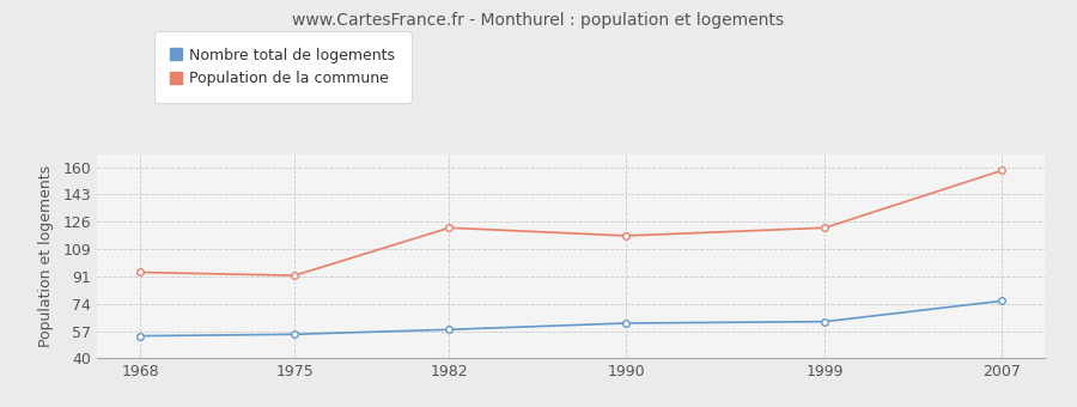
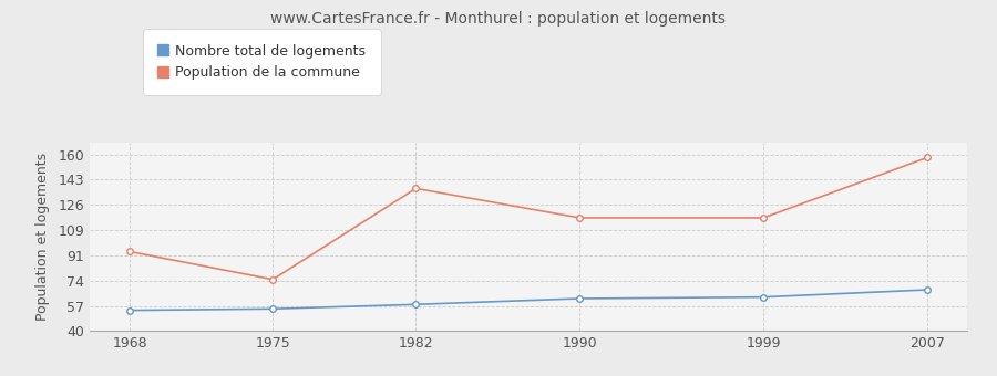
Population de la commune/1975: 92 -> 75
Population de la commune/1982: 122 -> 137
Population de la commune/1999: 122 -> 117
Nombre total de logements/2007: 76 -> 68
